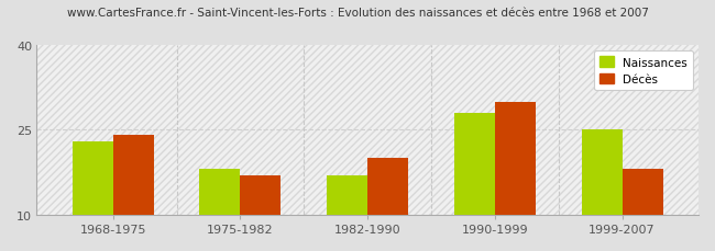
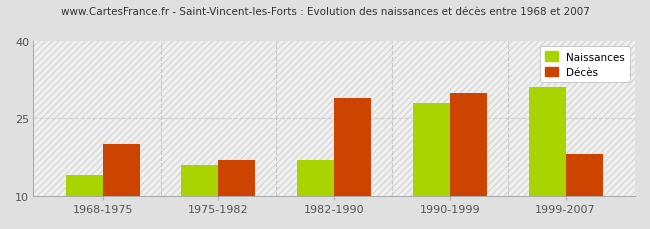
Naissances/1968-1975: 23 -> 14
Décès/1968-1975: 24 -> 20
Naissances/1975-1982: 18 -> 16
Décès/1982-1990: 20 -> 29
Naissances/1999-2007: 25 -> 31
